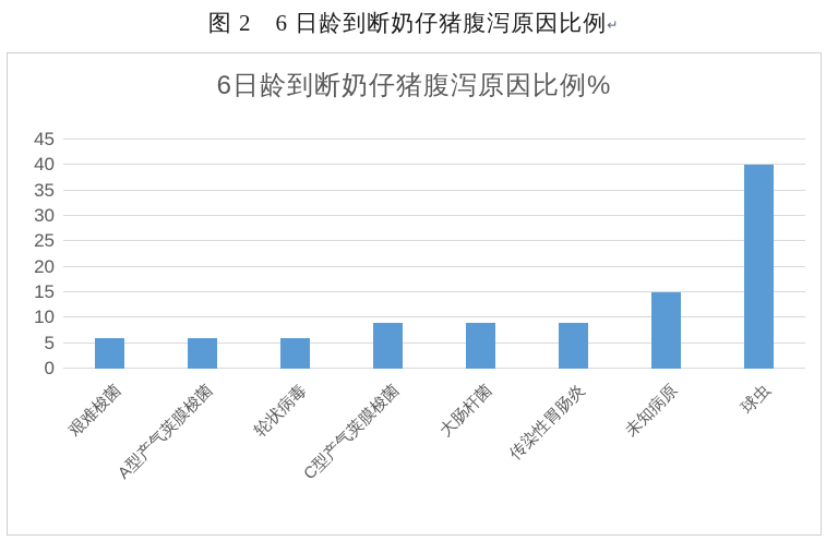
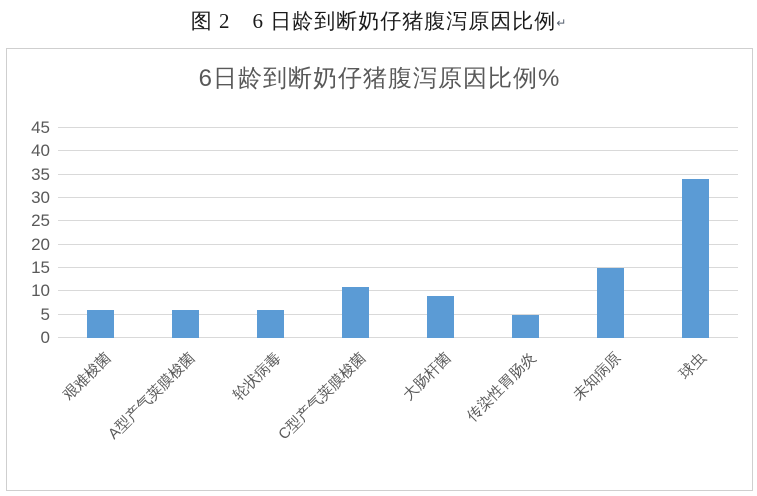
C型产气荚膜梭菌: 9 -> 11
传染性胃肠炎: 9 -> 5
球虫: 40 -> 34
